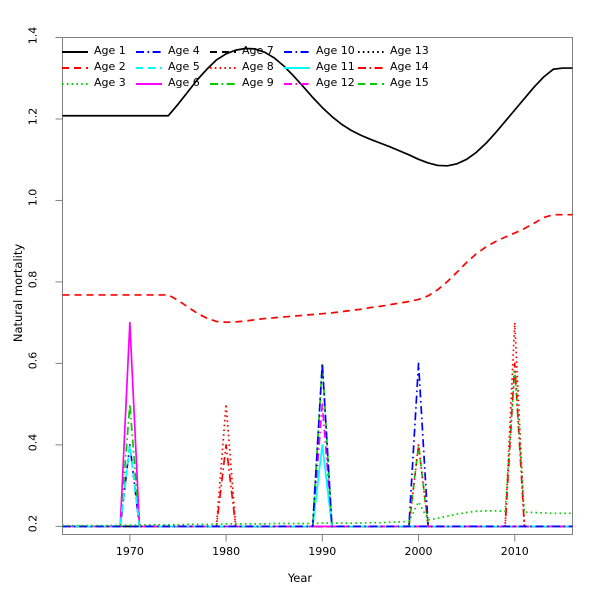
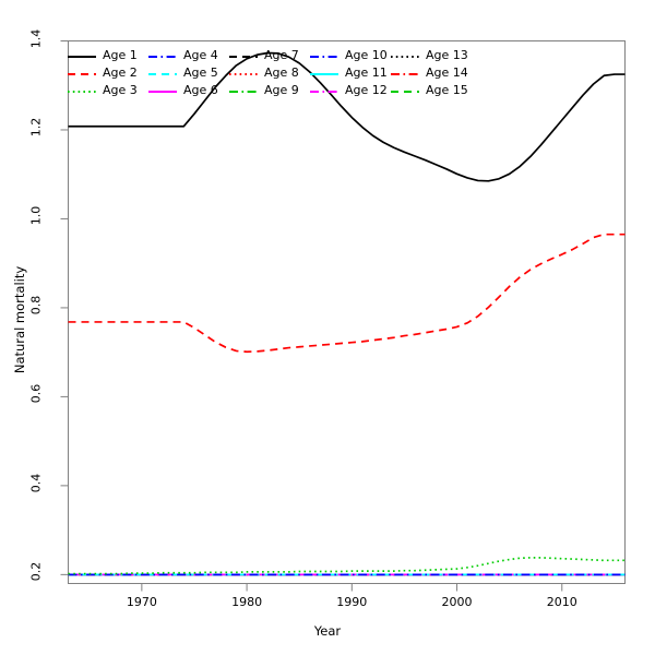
Age 5/1970: 0.4 -> 0.2
Age 6/1970: 0.7 -> 0.2
Age 9/1970: 0.5 -> 0.2
Age 10/1970: 0.4 -> 0.2
Age 15/1970: 0.4 -> 0.2
Age 8/1980: 0.5 -> 0.2
Age 14/1980: 0.4 -> 0.2
Age 4/1990: 0.6 -> 0.2
Age 5/1990: 0.4 -> 0.2
Age 9/1990: 0.6 -> 0.2
Age 11/1990: 0.4 -> 0.2
Age 12/1990: 0.5 -> 0.2
Age 3/2000: 0.26 -> 0.21
Age 8/2000: 0.4 -> 0.2
Age 10/2000: 0.6 -> 0.2
Age 15/2000: 0.4 -> 0.2
Age 3/2010: 0.58 -> 0.24
Age 8/2010: 0.7 -> 0.2
Age 14/2010: 0.6 -> 0.2
